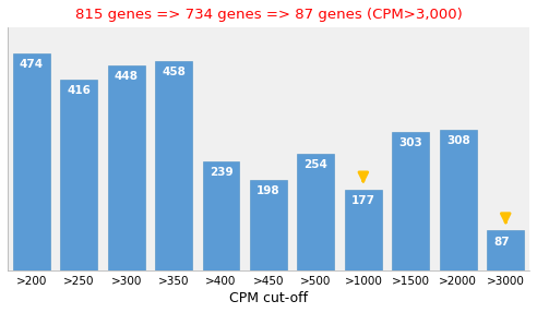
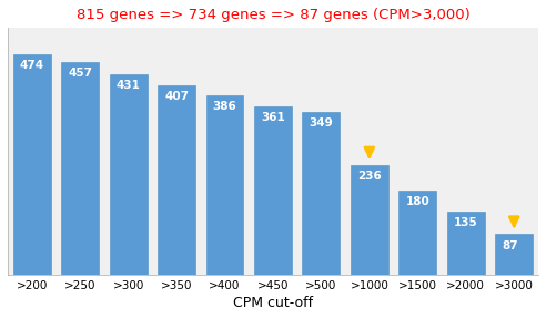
>250: 416 -> 457
>300: 448 -> 431
>350: 458 -> 407
>400: 239 -> 386
>450: 198 -> 361
>500: 254 -> 349
>1000: 177 -> 236
>1500: 303 -> 180
>2000: 308 -> 135
